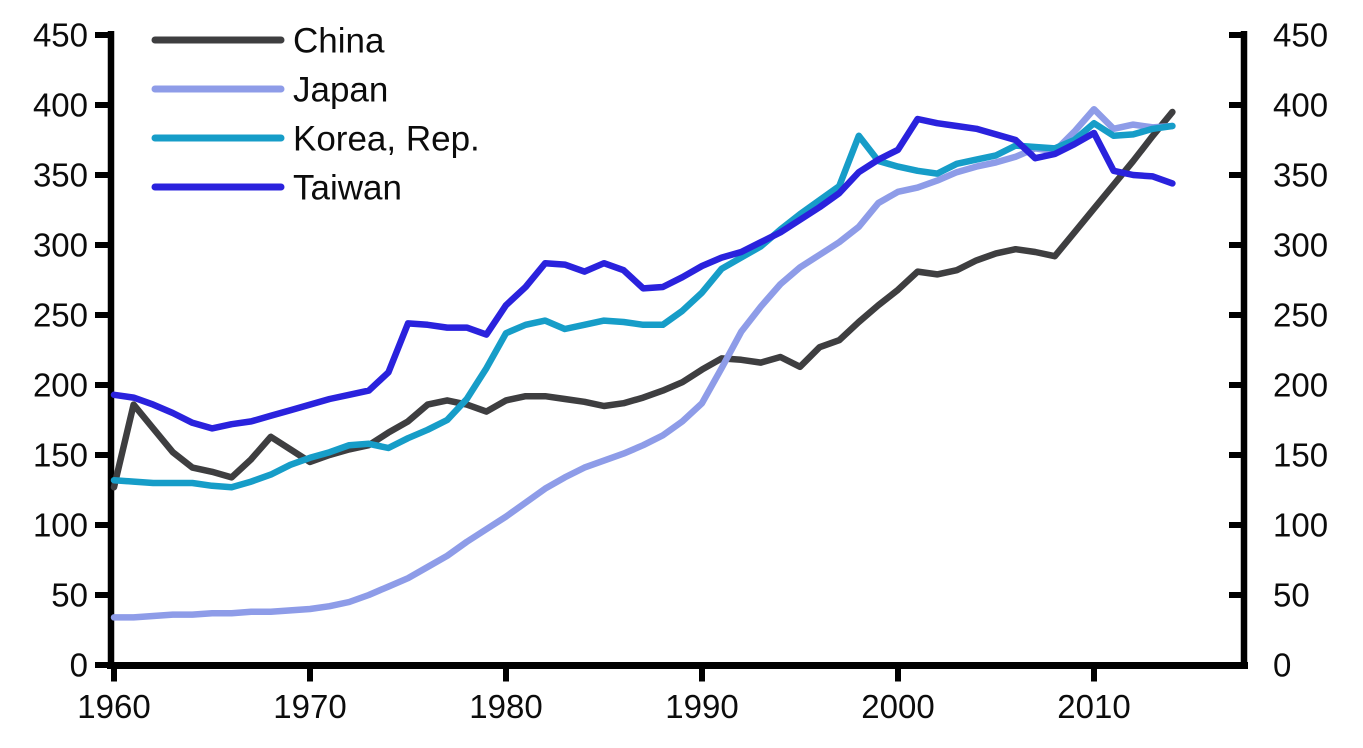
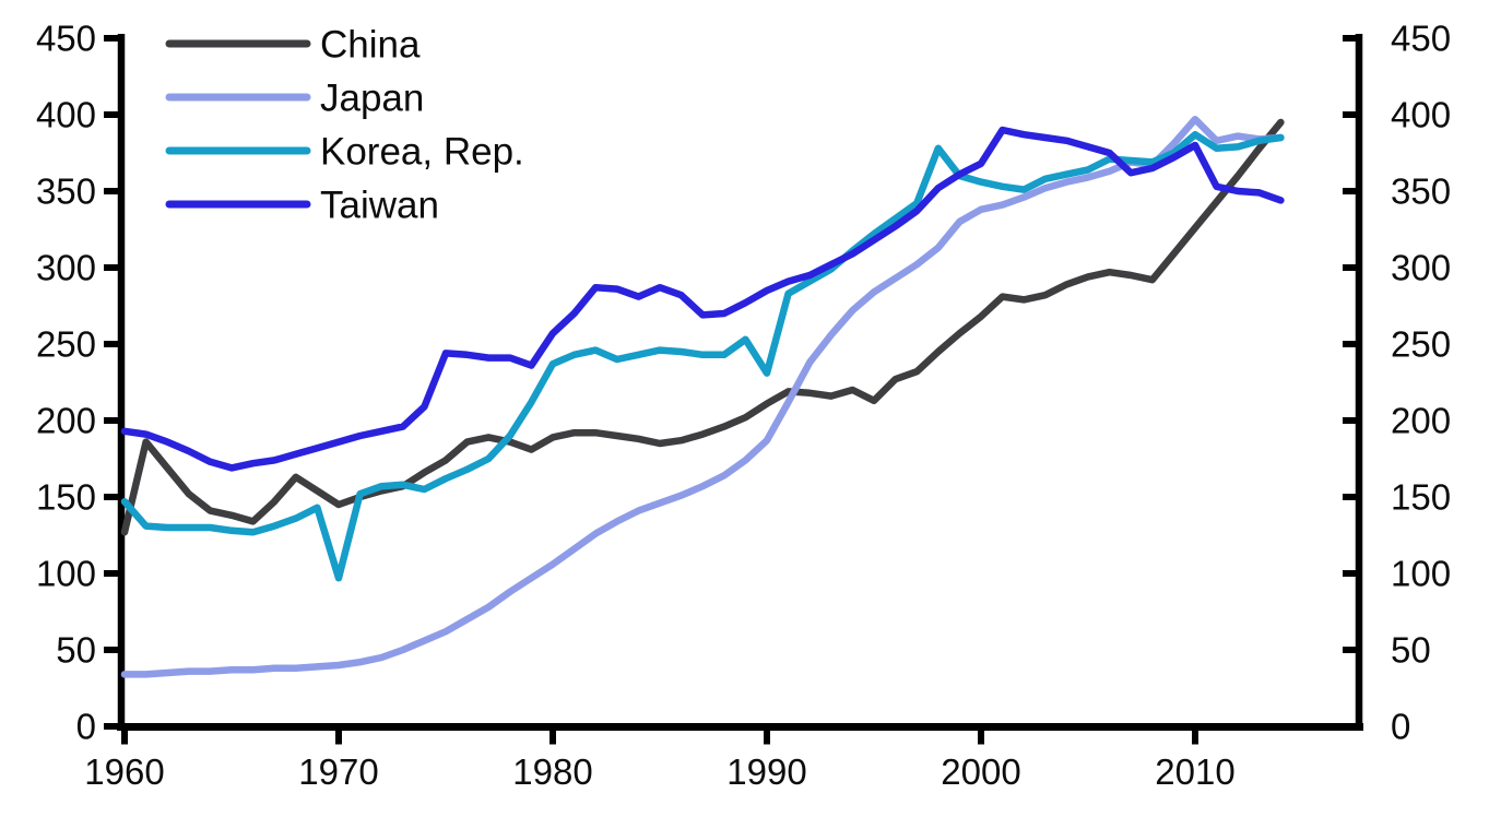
Korea, Rep./1960: 132 -> 147
Korea, Rep./1970: 148 -> 97
Korea, Rep./1990: 266 -> 231
